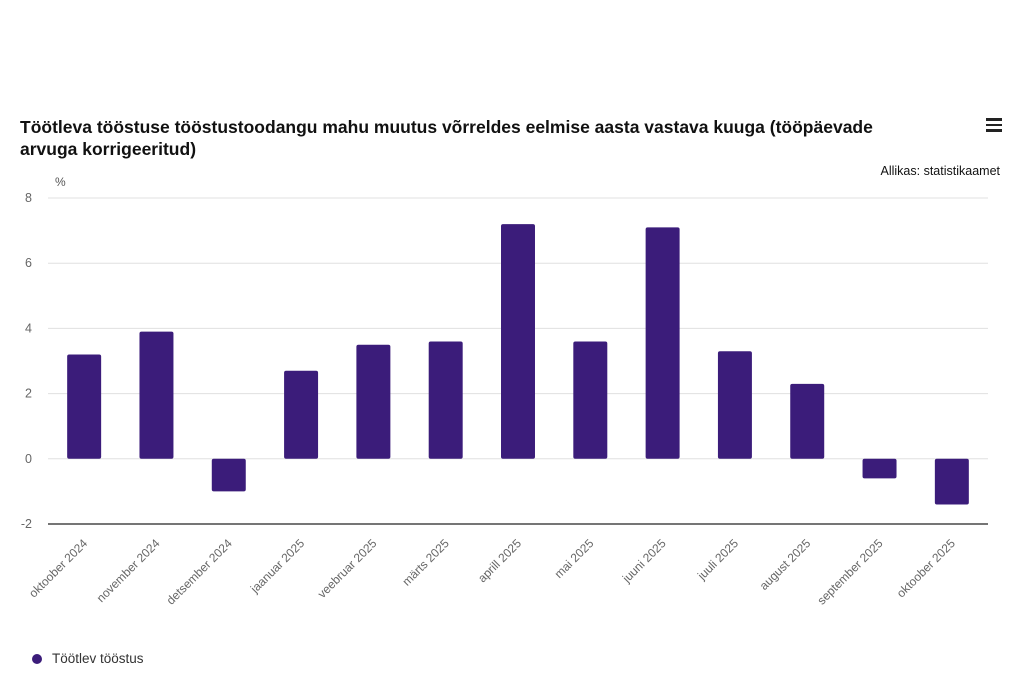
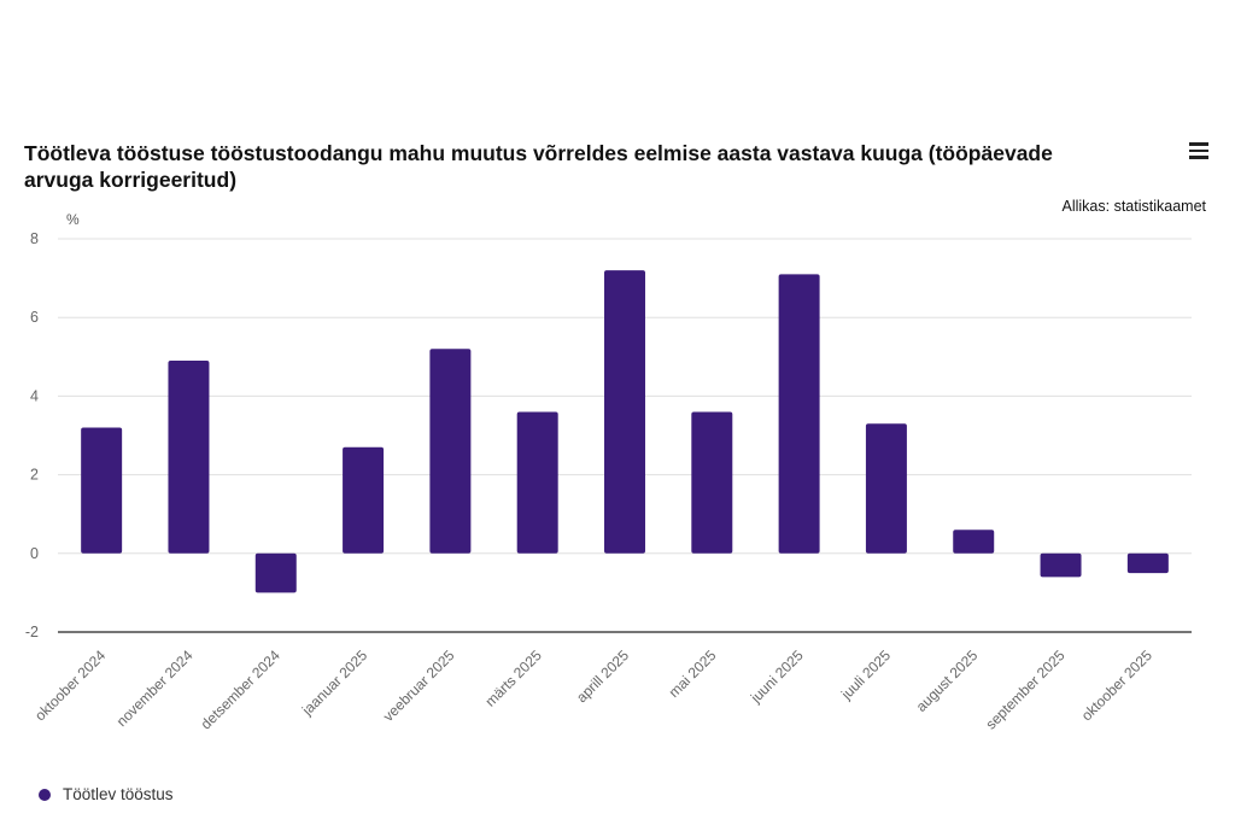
november 2024: 3.9 -> 4.9
veebruar 2025: 3.5 -> 5.2
august 2025: 2.3 -> 0.6
oktoober 2025: -1.4 -> -0.5
